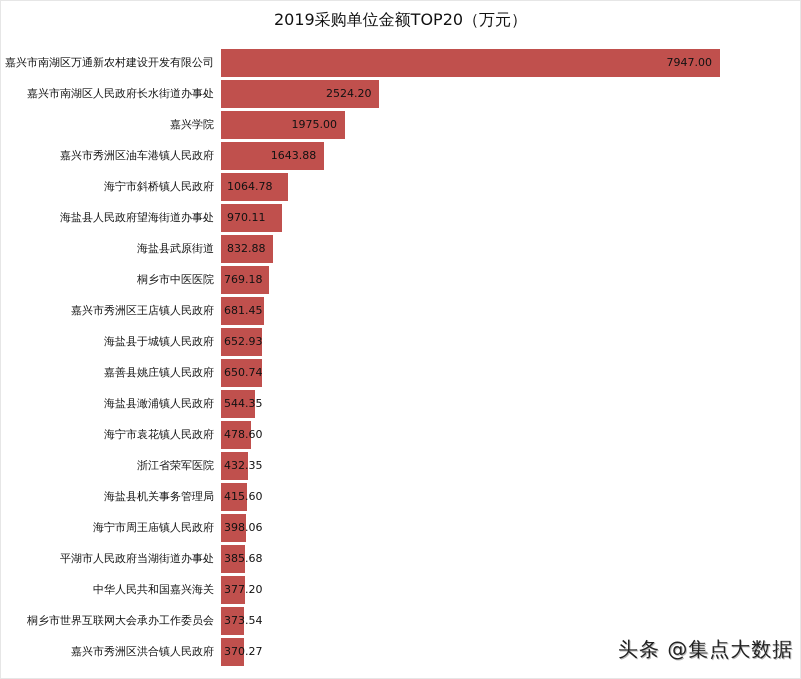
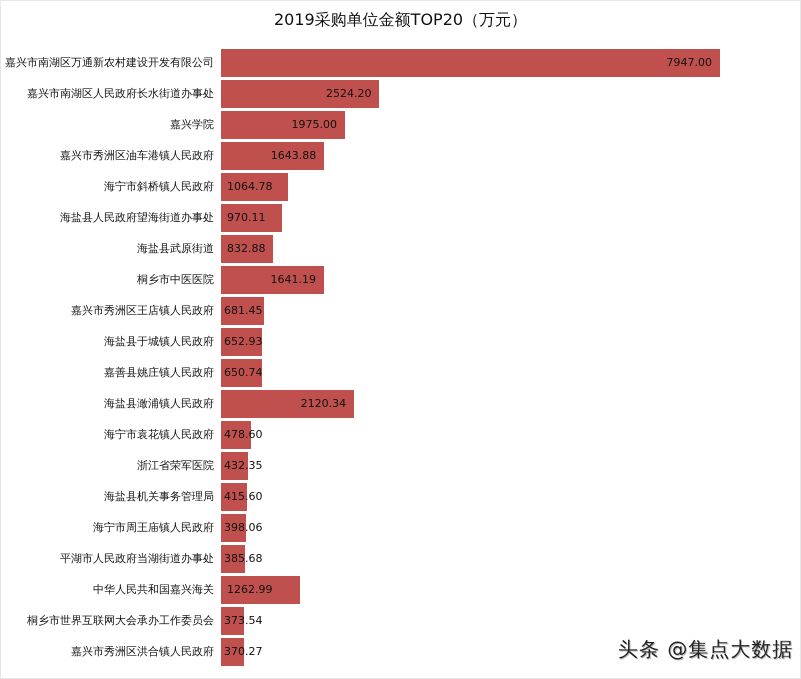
桐乡市中医医院: 769.18 -> 1641.19
海盐县澉浦镇人民政府: 544.35 -> 2120.34
中华人民共和国嘉兴海关: 377.20 -> 1262.99
